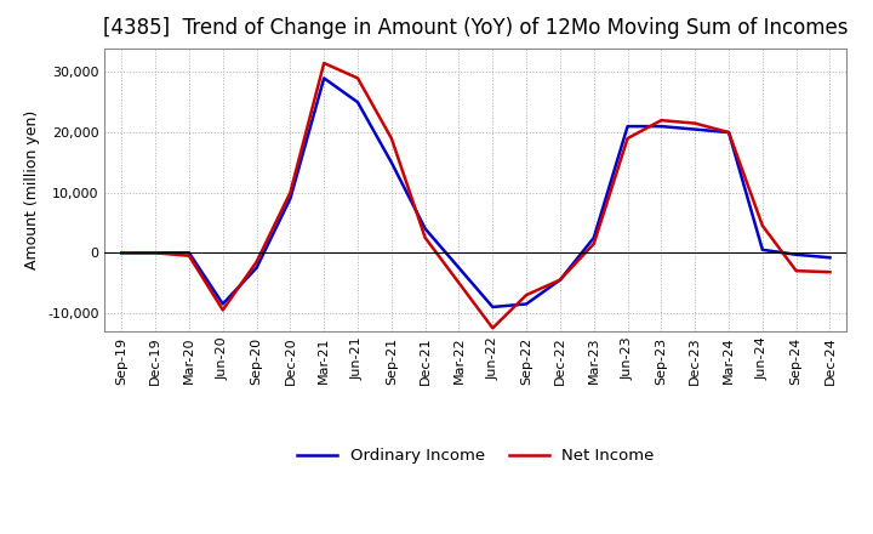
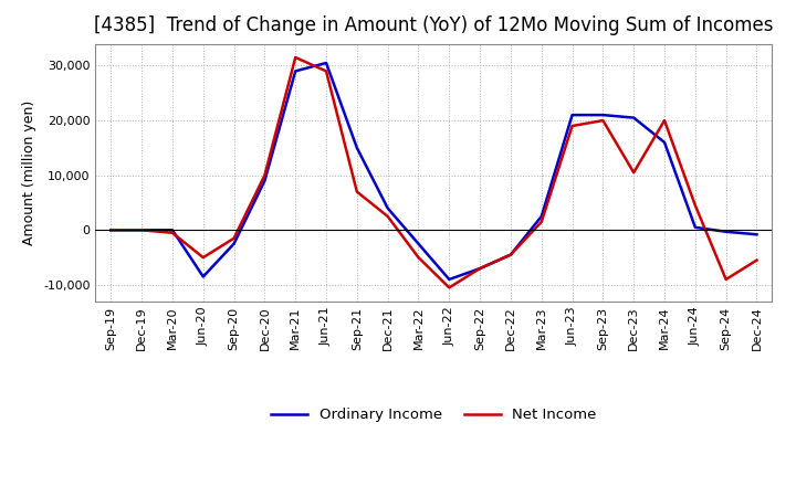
Net Income/Jun-20: -9,500 -> -5,000
Ordinary Income/Jun-21: 25,000 -> 30,500
Net Income/Sep-21: 19,000 -> 7,000
Net Income/Jun-22: -12,500 -> -10,500
Ordinary Income/Sep-22: -8,500 -> -7,000
Net Income/Sep-23: 22,000 -> 20,000
Net Income/Dec-23: 21,500 -> 10,500
Ordinary Income/Mar-24: 20,000 -> 16,000
Net Income/Sep-24: -3,000 -> -9,000
Net Income/Dec-24: -3,200 -> -5,500
